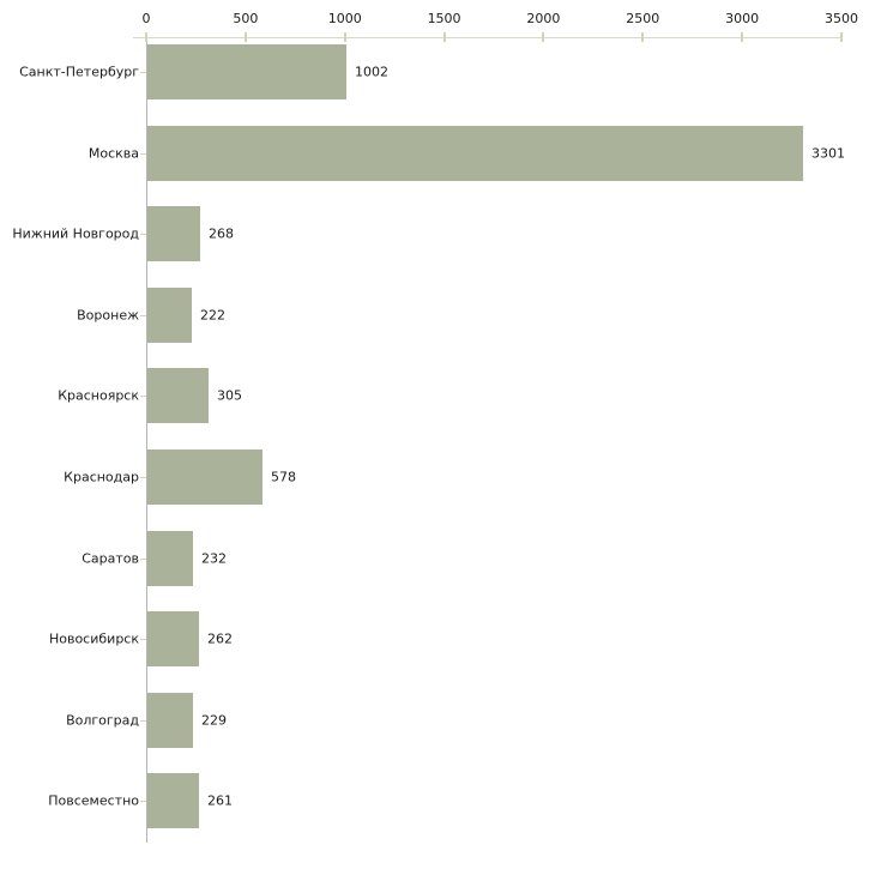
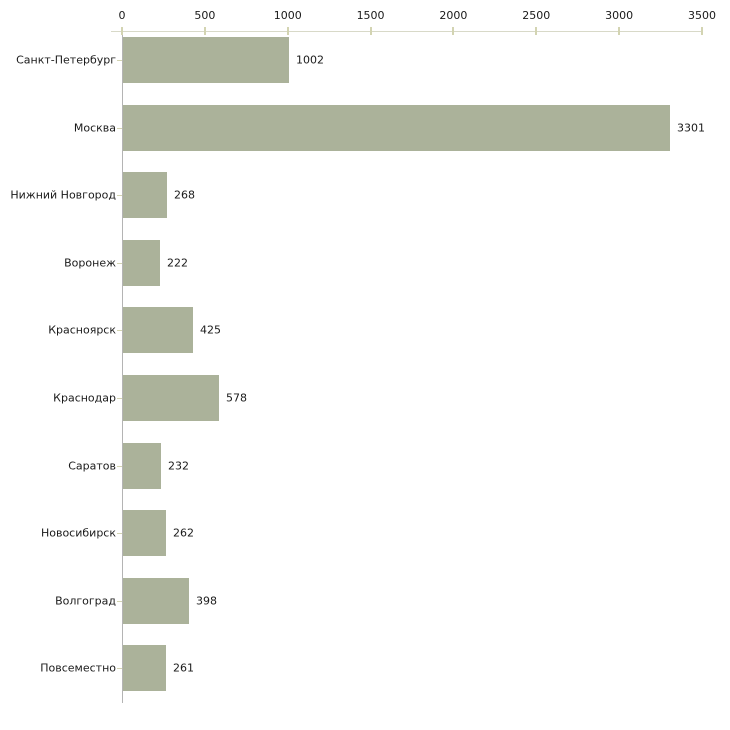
Красноярск: 305 -> 425
Волгоград: 229 -> 398
